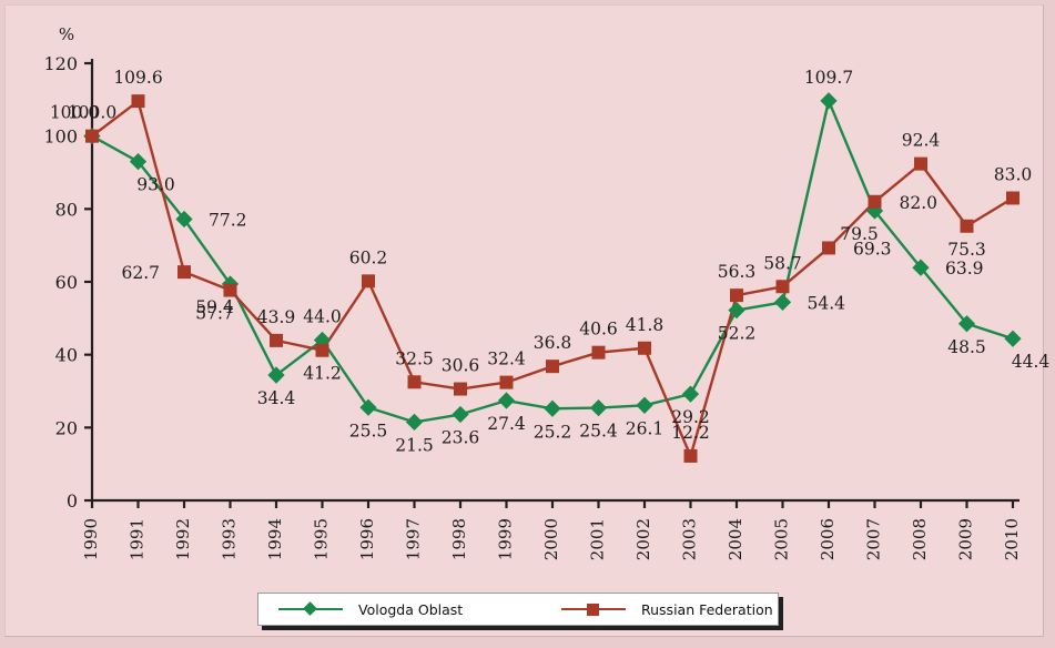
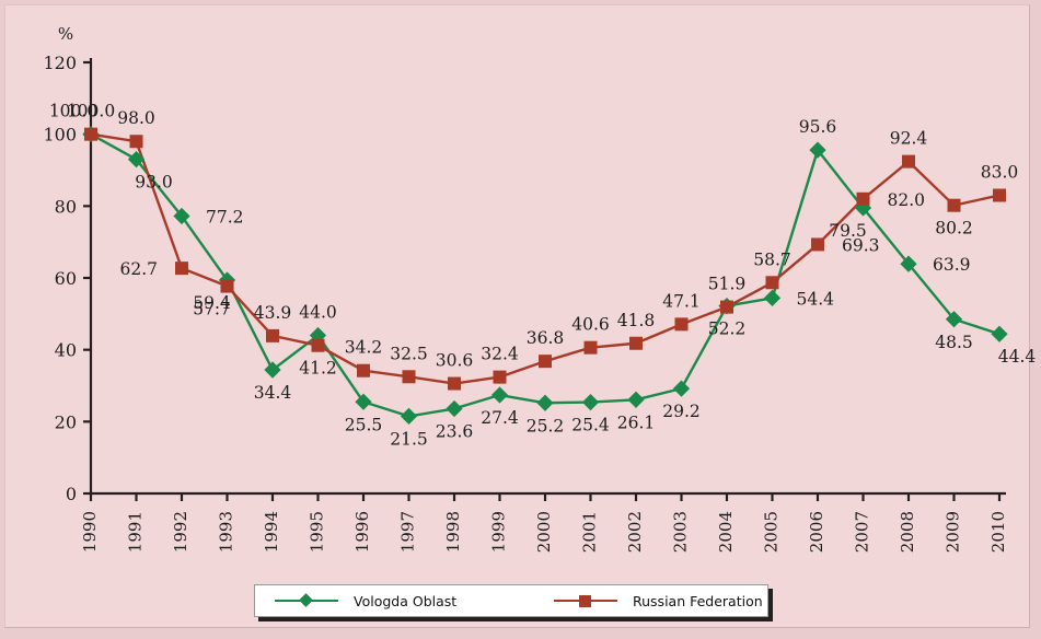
Russian Federation/1991: 109.6 -> 98.0
Russian Federation/1996: 60.2 -> 34.2
Russian Federation/2003: 12.2 -> 47.1
Russian Federation/2004: 56.3 -> 51.9
Vologda Oblast/2006: 109.7 -> 95.6
Russian Federation/2009: 75.3 -> 80.2
